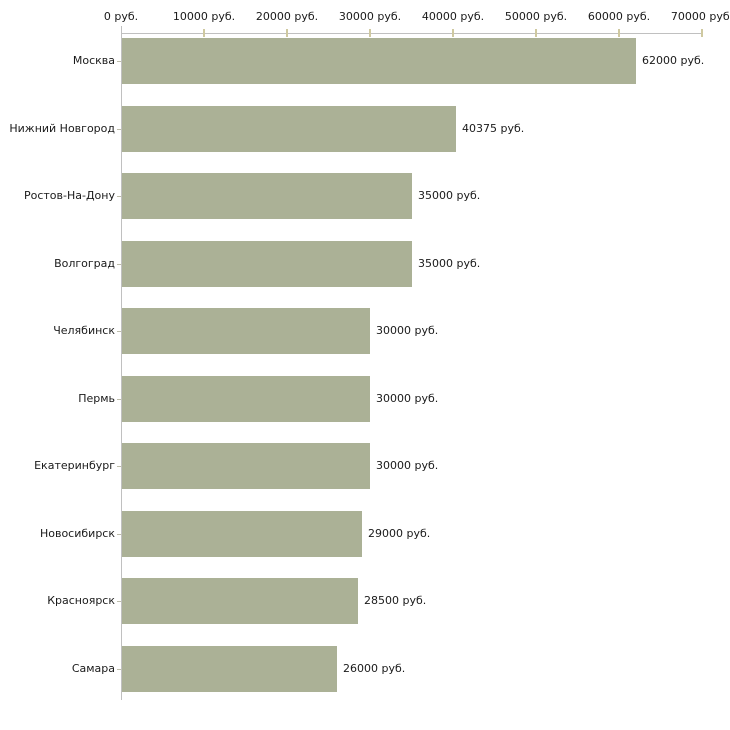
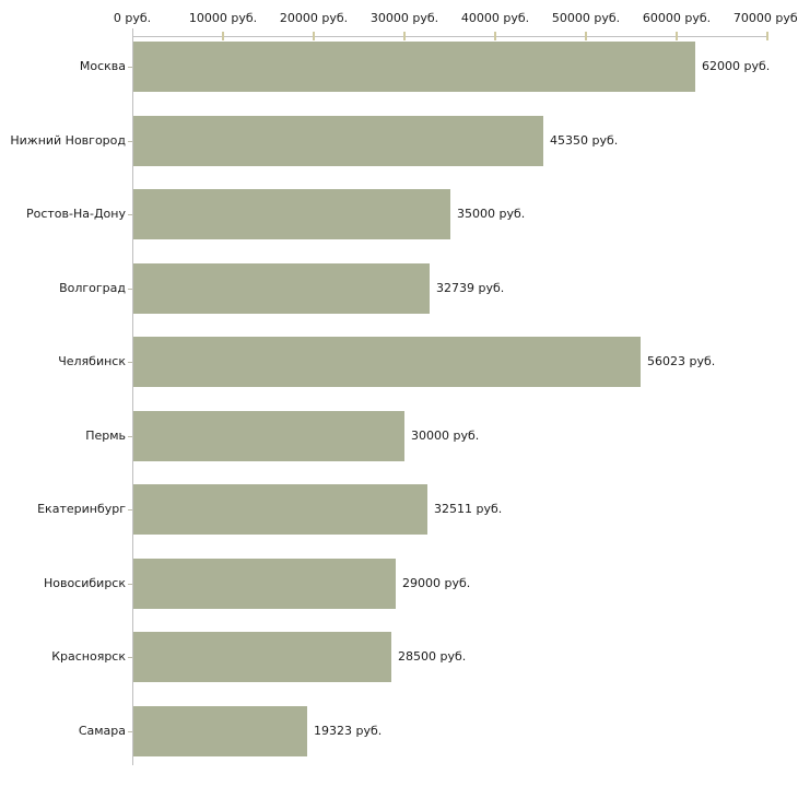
Нижний Новгород: 40375 -> 45350
Волгоград: 35000 -> 32739
Челябинск: 30000 -> 56023
Екатеринбург: 30000 -> 32511
Самара: 26000 -> 19323
